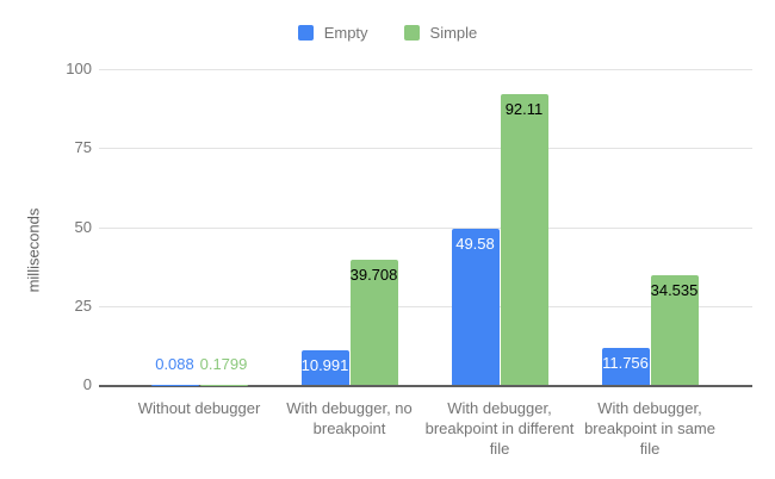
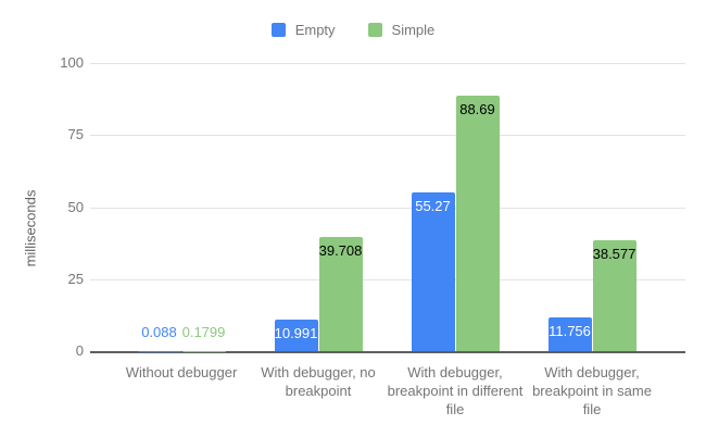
Empty/With debugger, breakpoint in different file: 49.58 -> 55.27
Simple/With debugger, breakpoint in different file: 92.11 -> 88.69
Simple/With debugger, breakpoint in same file: 34.535 -> 38.577
